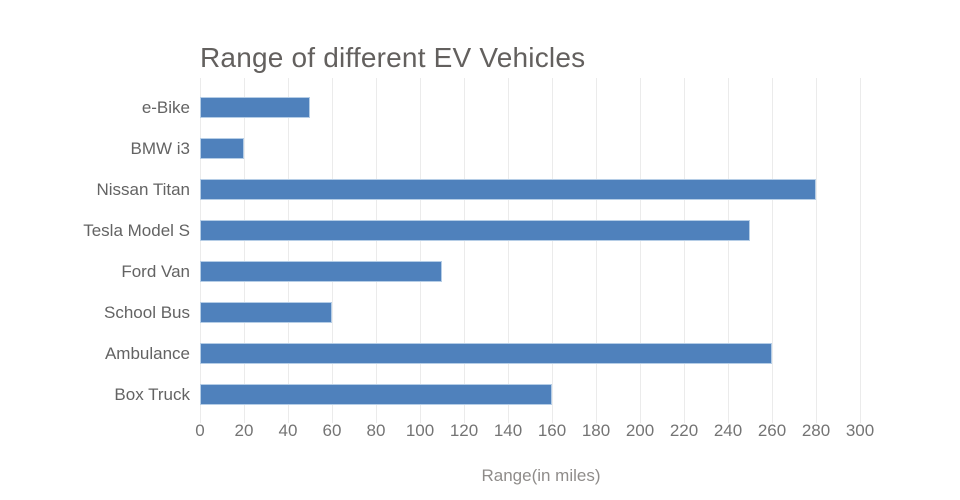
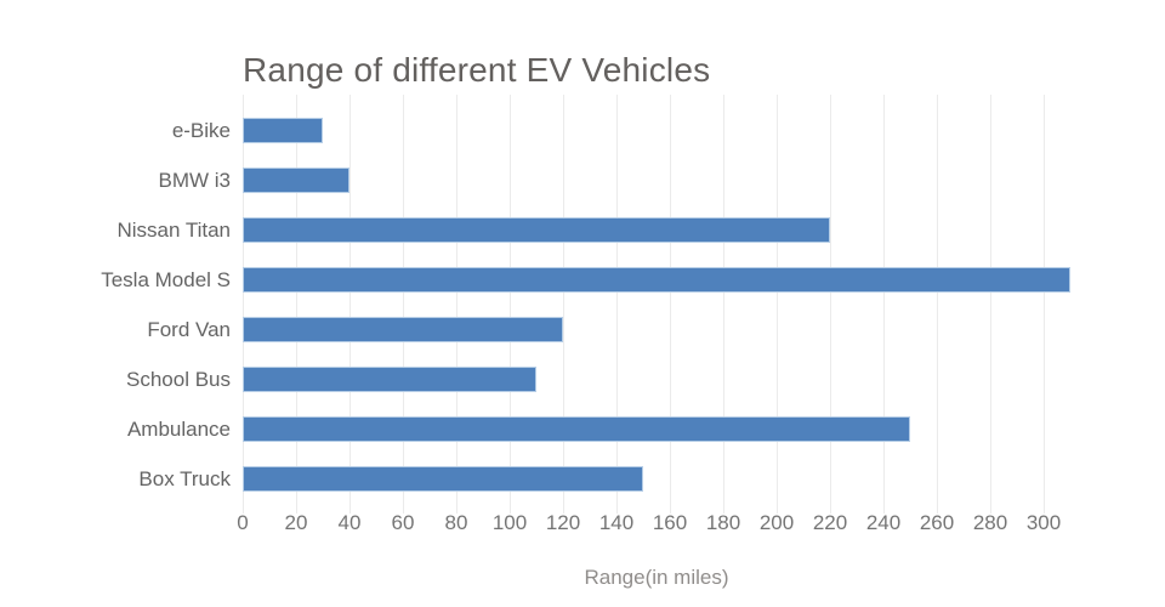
e-Bike: 50 -> 30
BMW i3: 20 -> 40
Nissan Titan: 280 -> 220
Tesla Model S: 250 -> 310
Ford Van: 110 -> 120
School Bus: 60 -> 110
Ambulance: 260 -> 250
Box Truck: 160 -> 150
